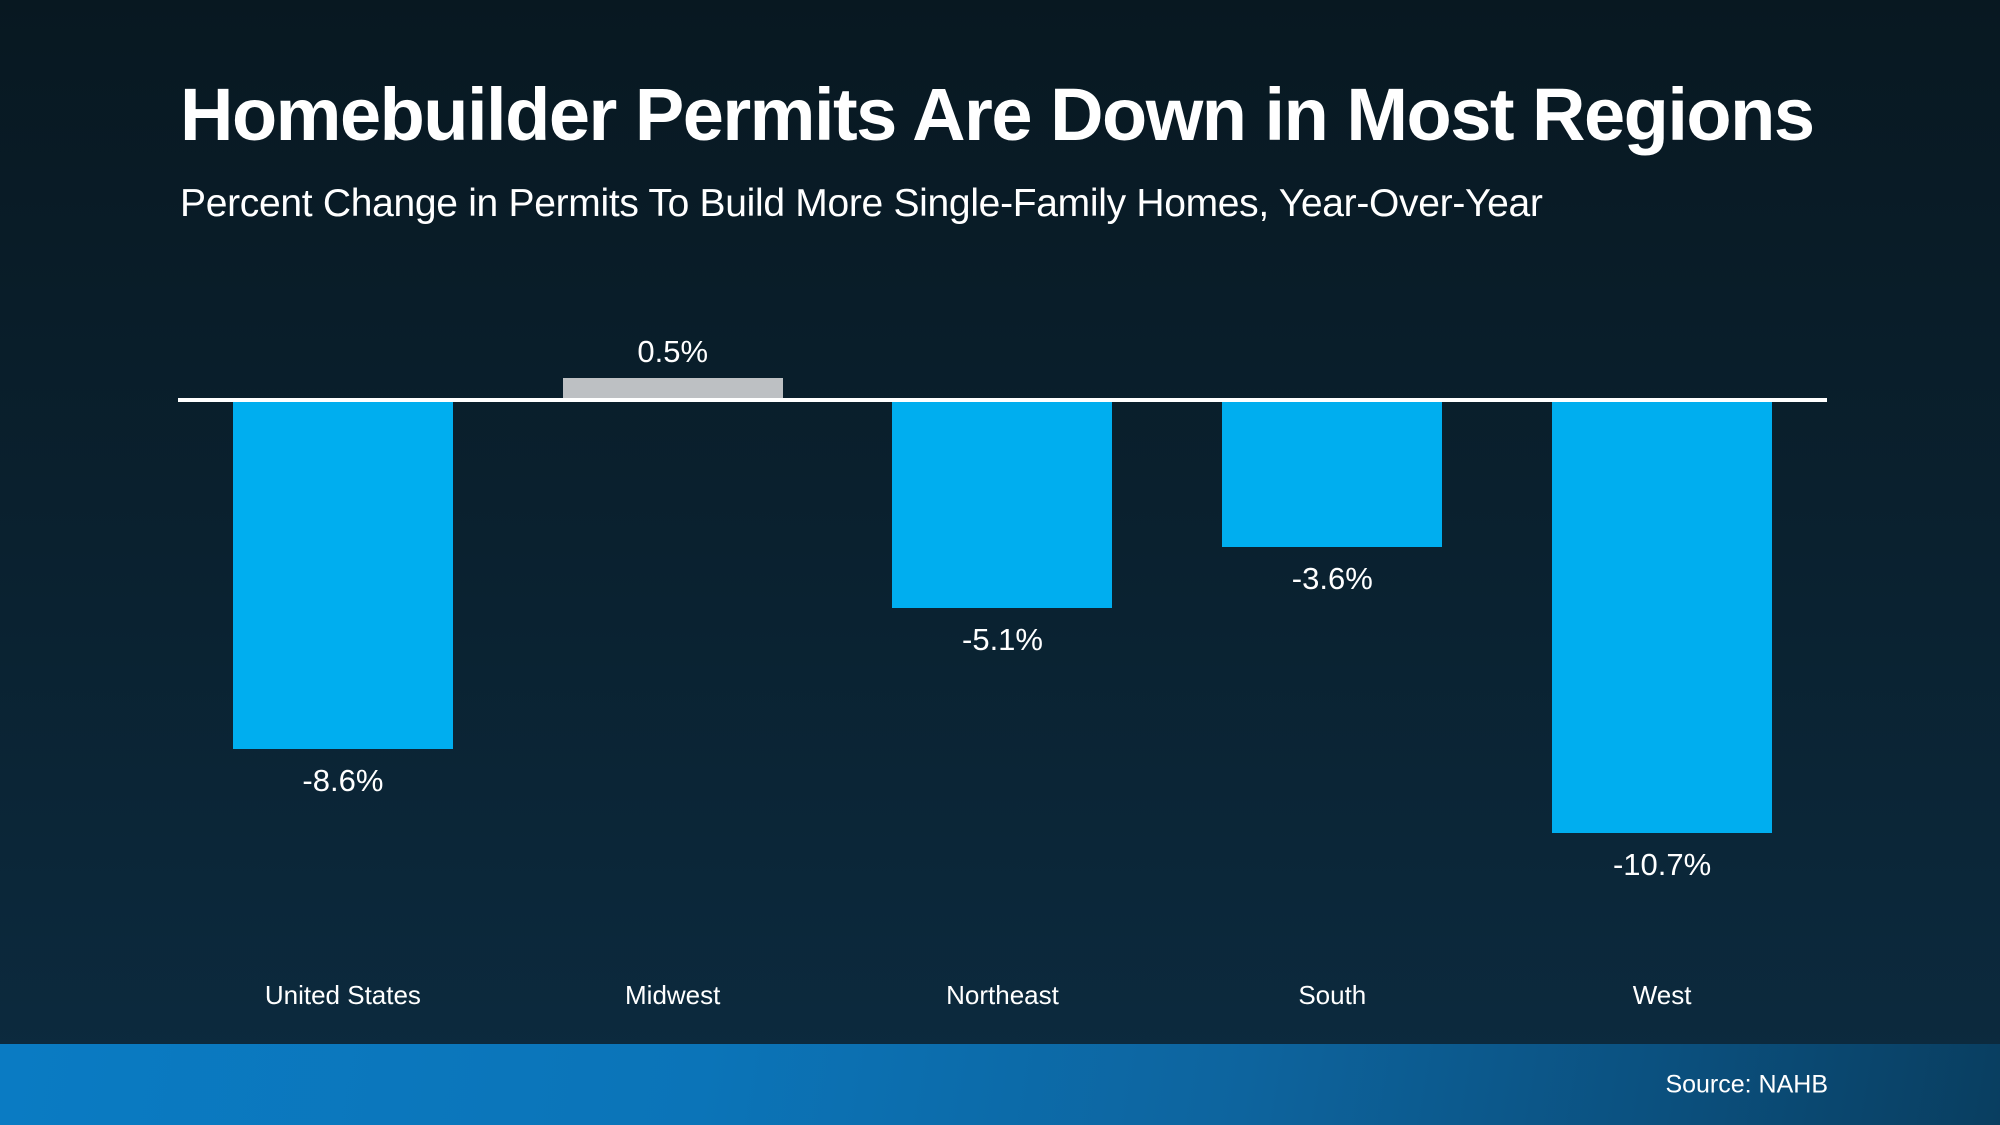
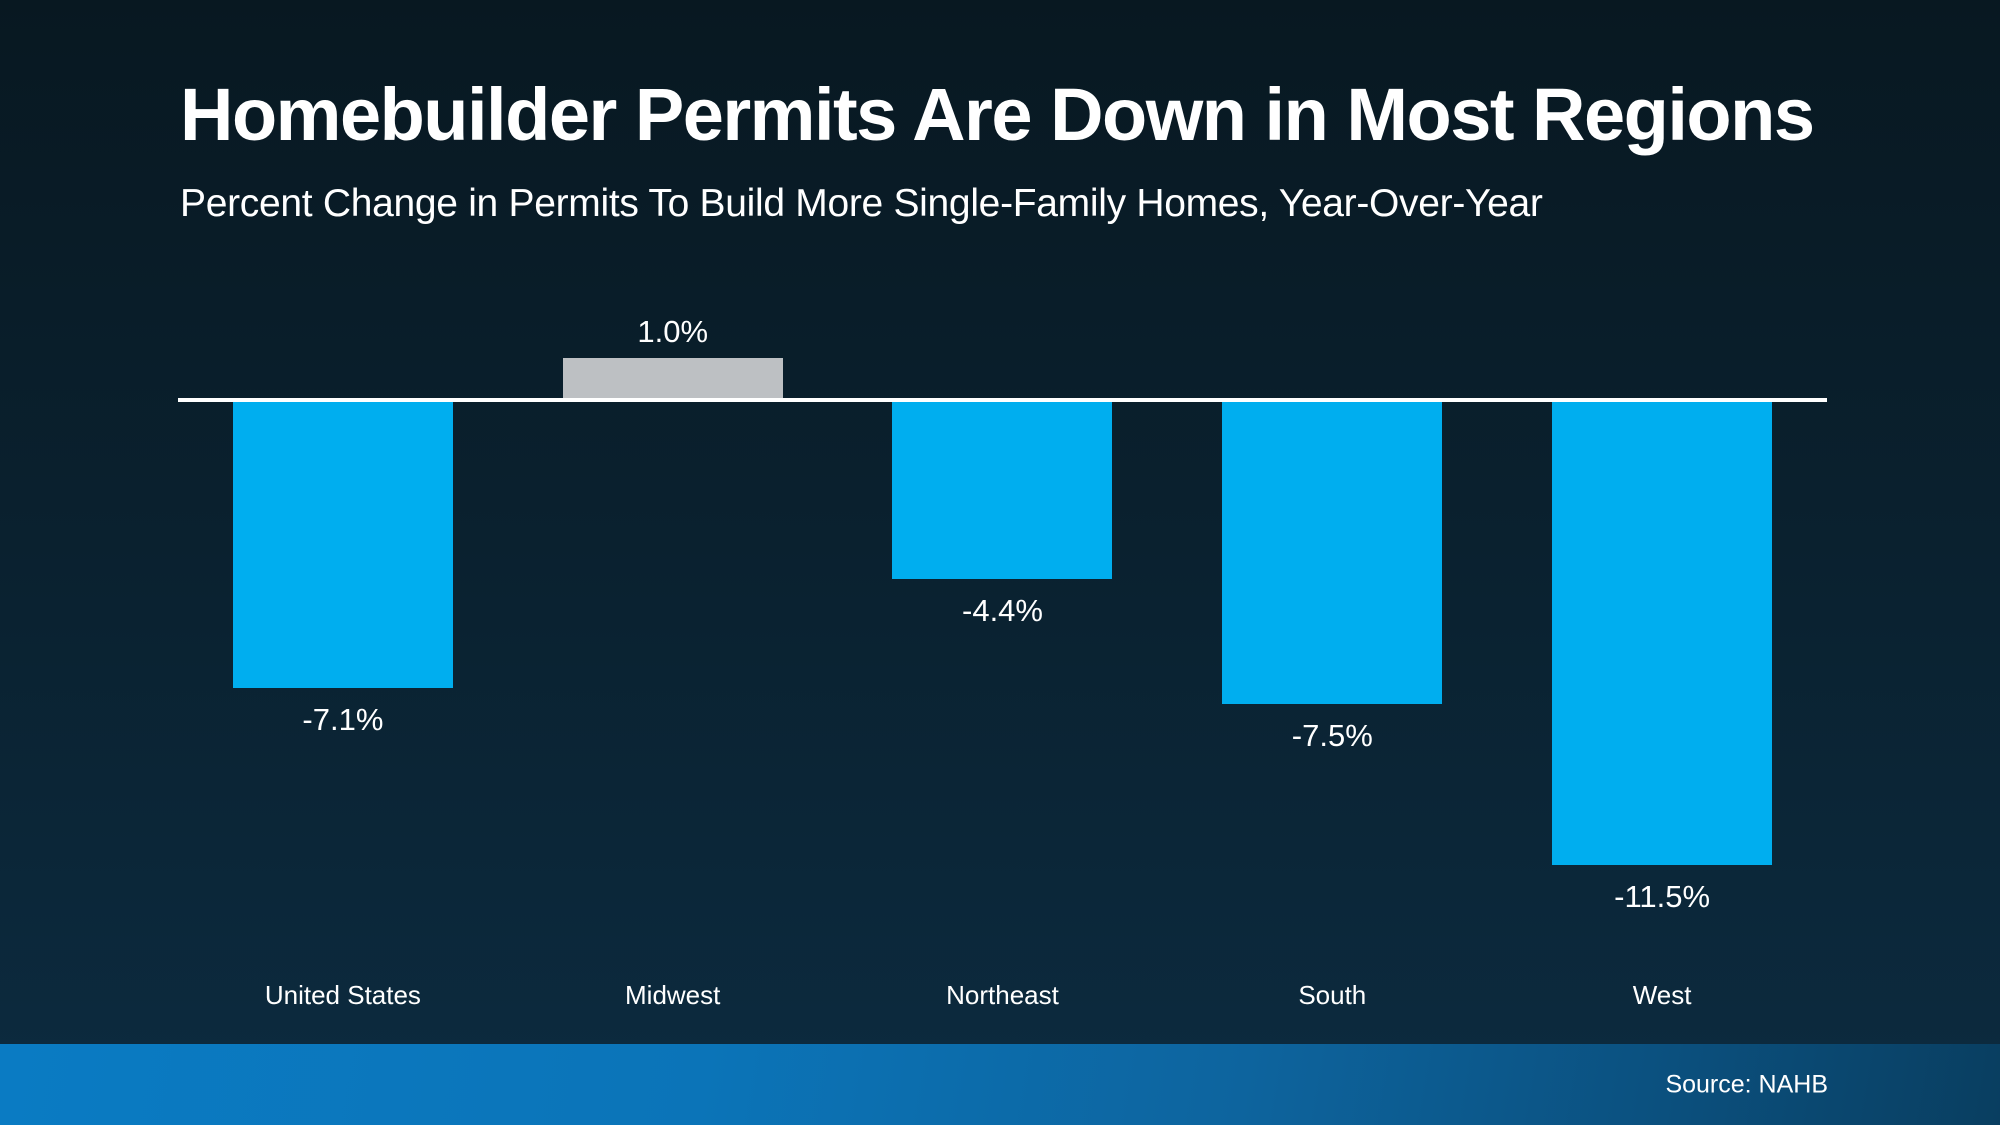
United States: -8.6% -> -7.1%
Midwest: 0.5% -> 1.0%
Northeast: -5.1% -> -4.4%
South: -3.6% -> -7.5%
West: -10.7% -> -11.5%
